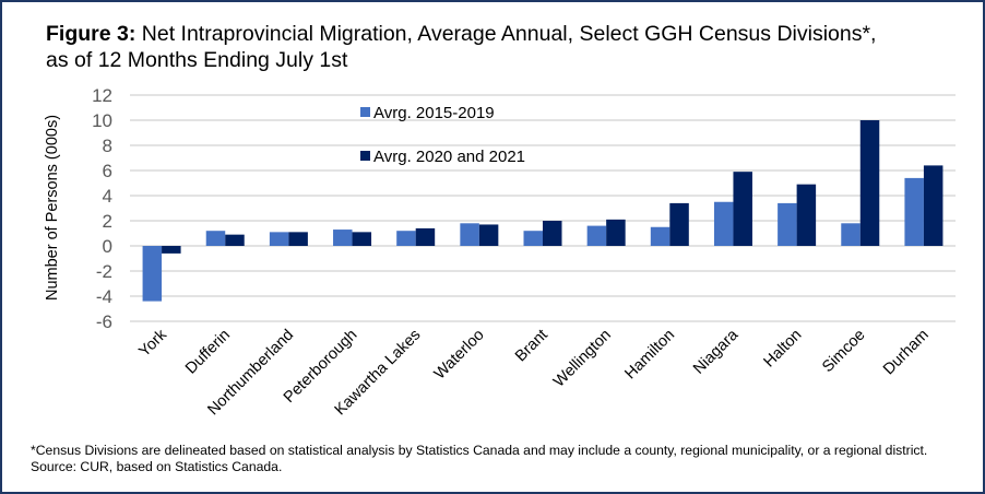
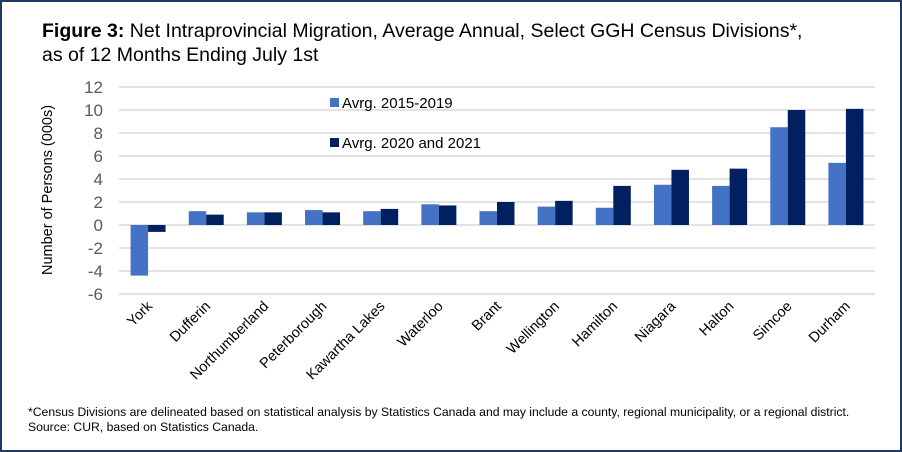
Avrg. 2020 and 2021/Niagara: 5.9 -> 4.8
Avrg. 2015-2019/Simcoe: 1.8 -> 8.5
Avrg. 2020 and 2021/Durham: 6.4 -> 10.1
